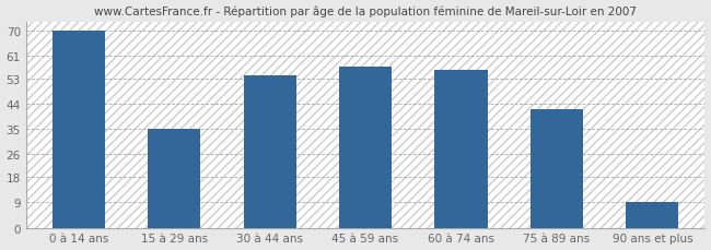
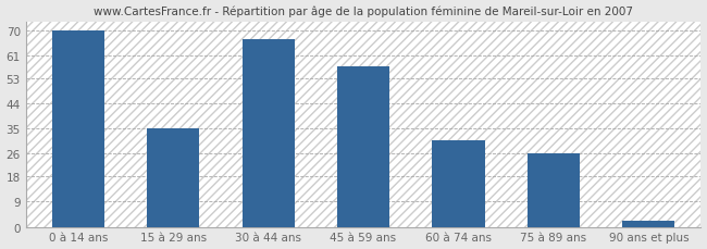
30 à 44 ans: 54 -> 67
60 à 74 ans: 56 -> 31
75 à 89 ans: 42 -> 26
90 ans et plus: 9 -> 2
